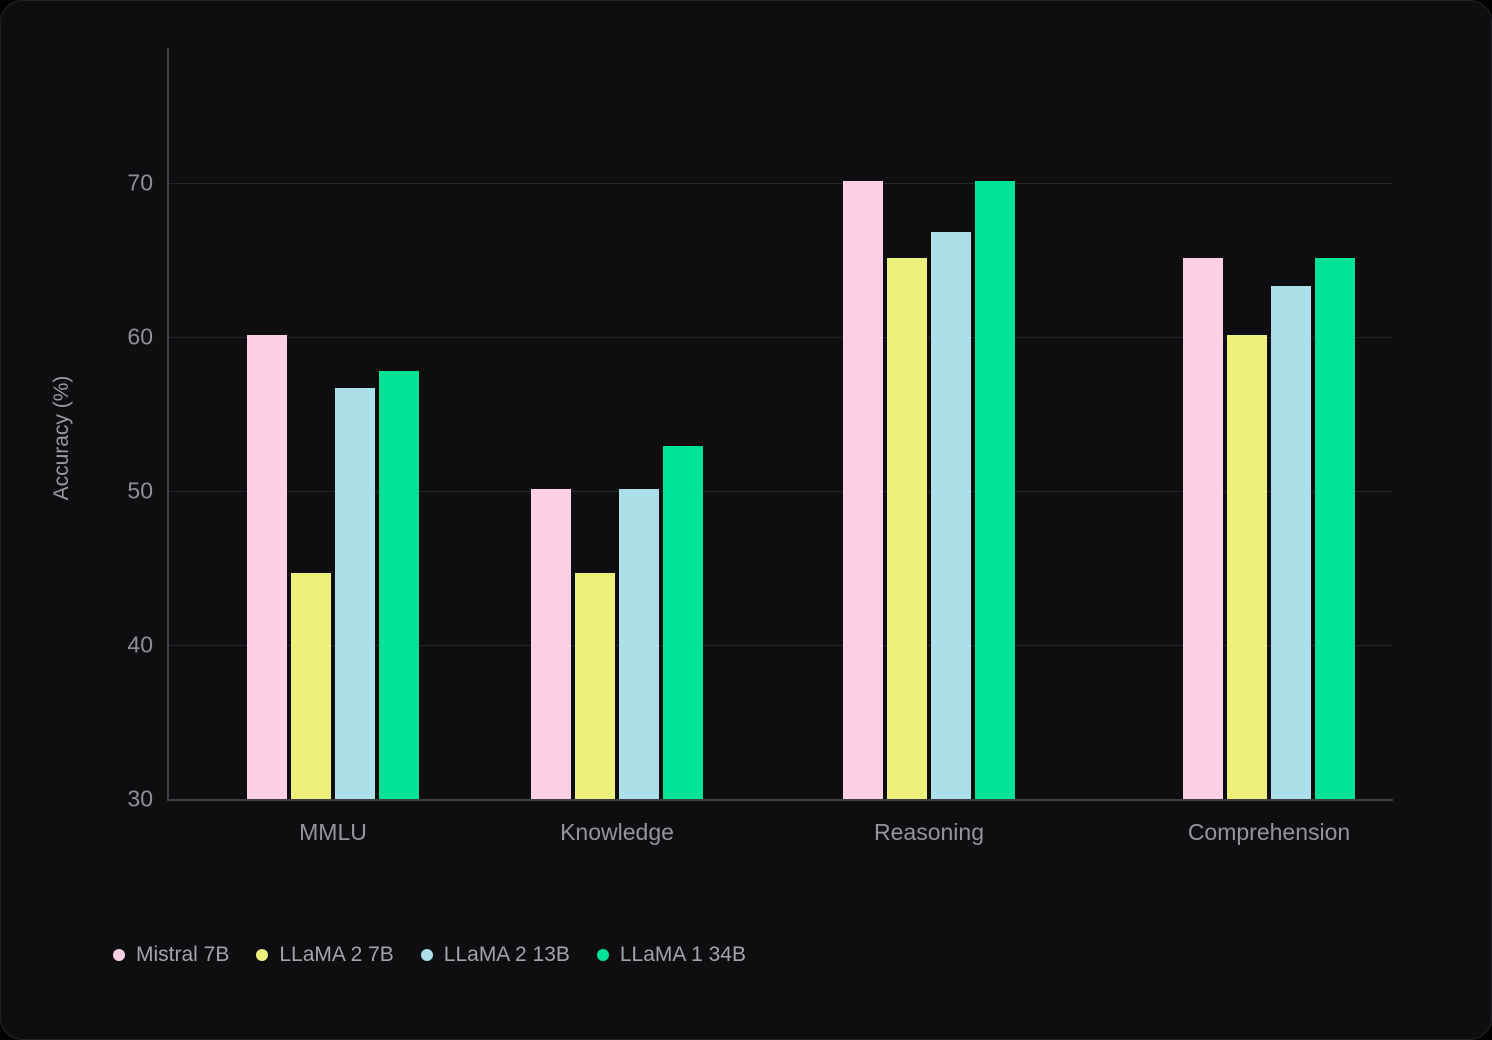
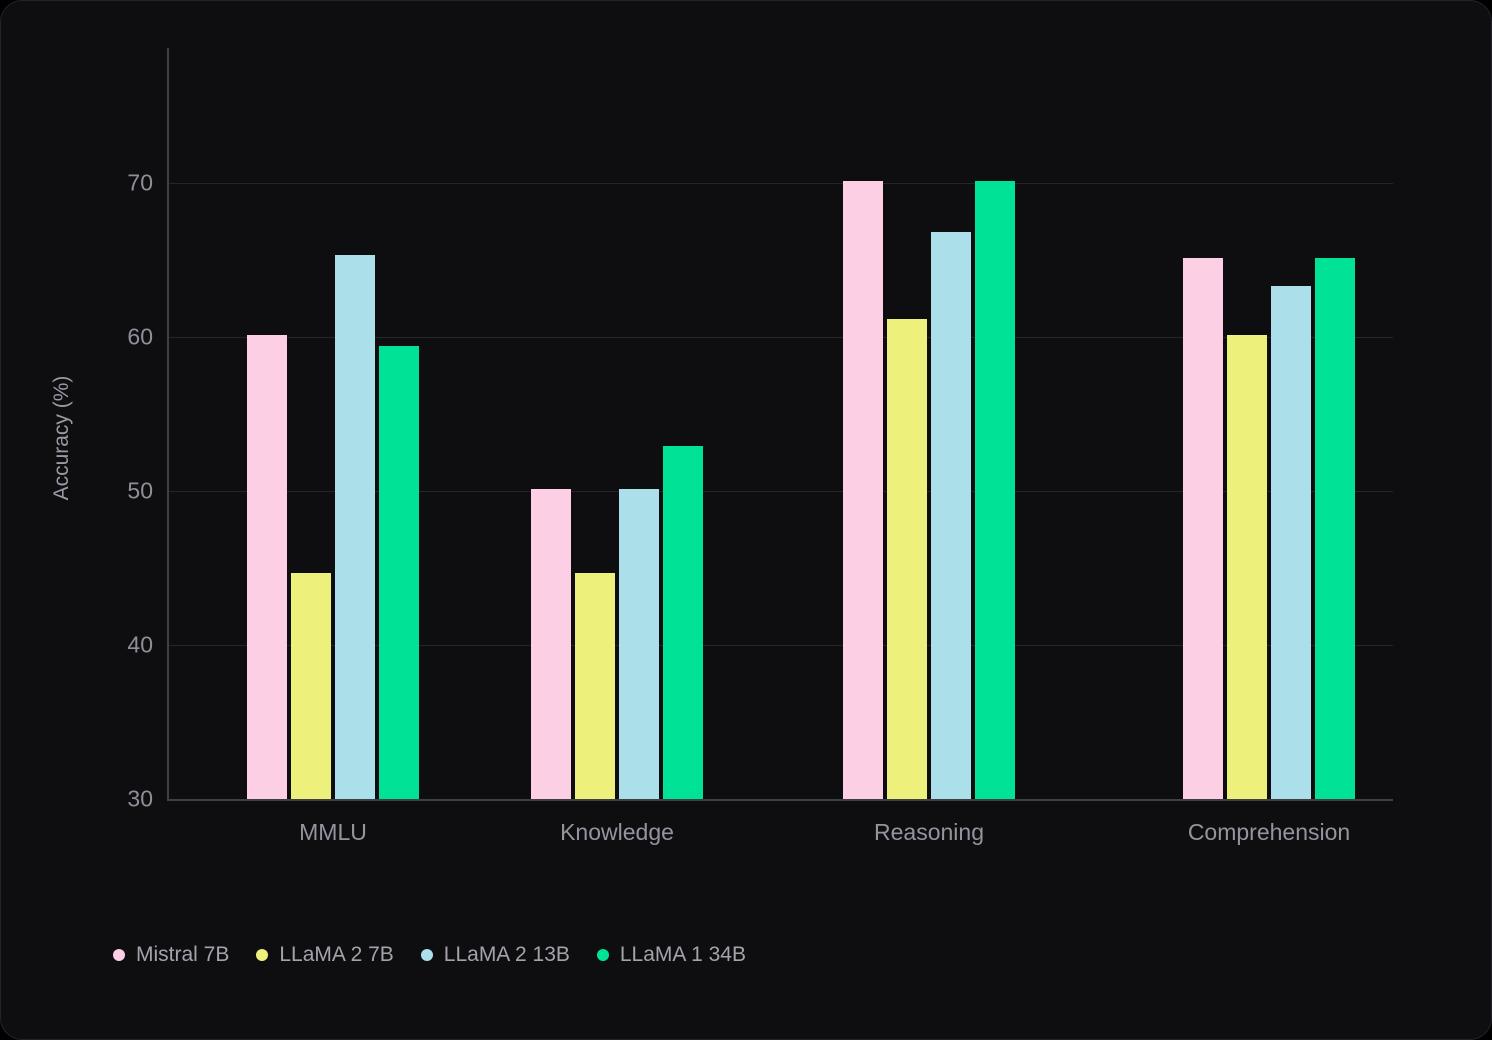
LLaMA 2 13B/MMLU: 56.7 -> 65.3
LLaMA 1 34B/MMLU: 57.8 -> 59.4
LLaMA 2 7B/Reasoning: 65.1 -> 61.2
